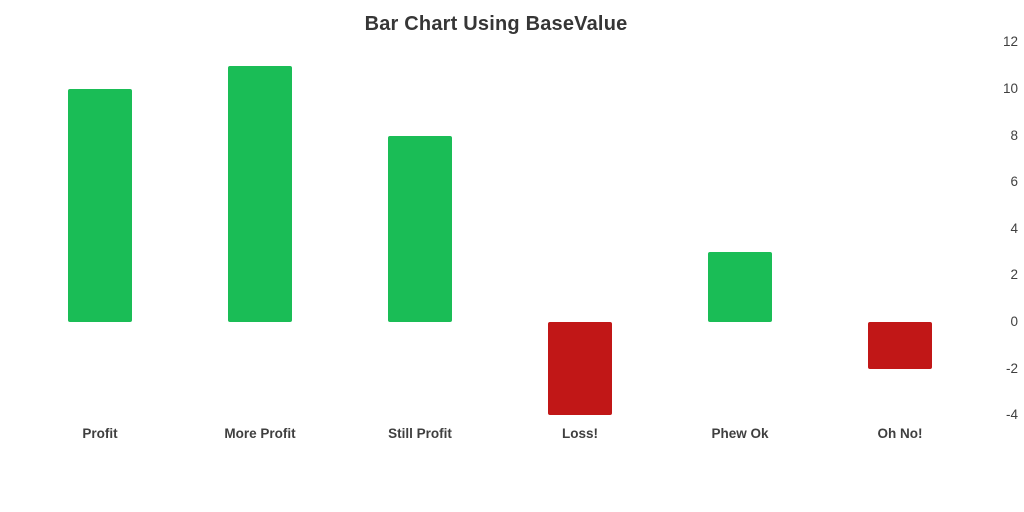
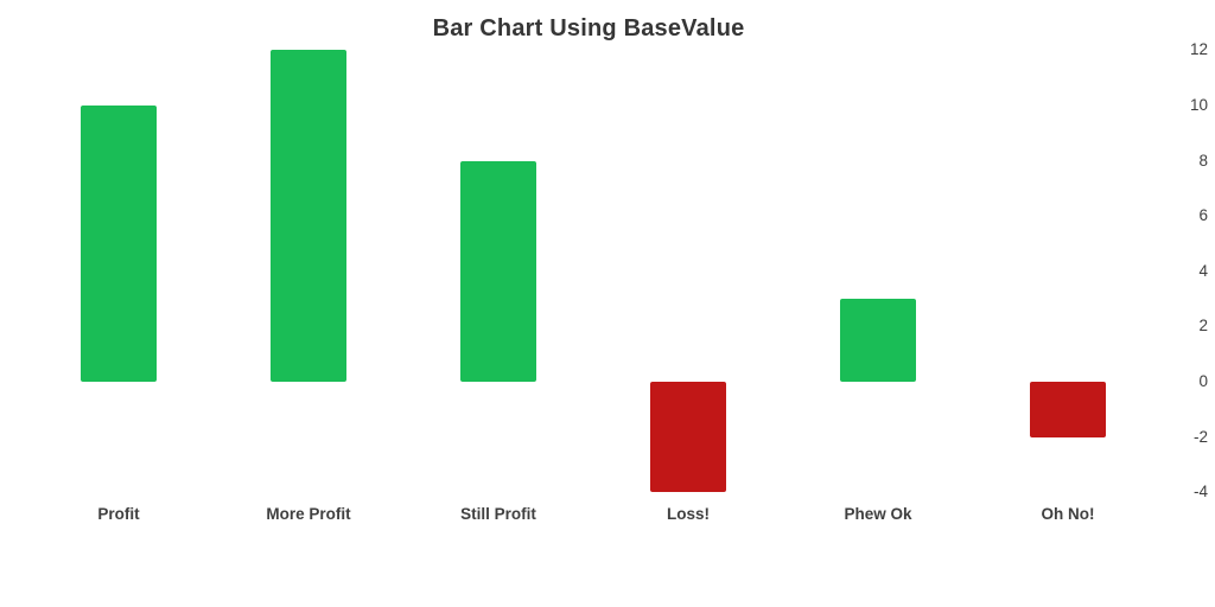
More Profit: 11 -> 12
